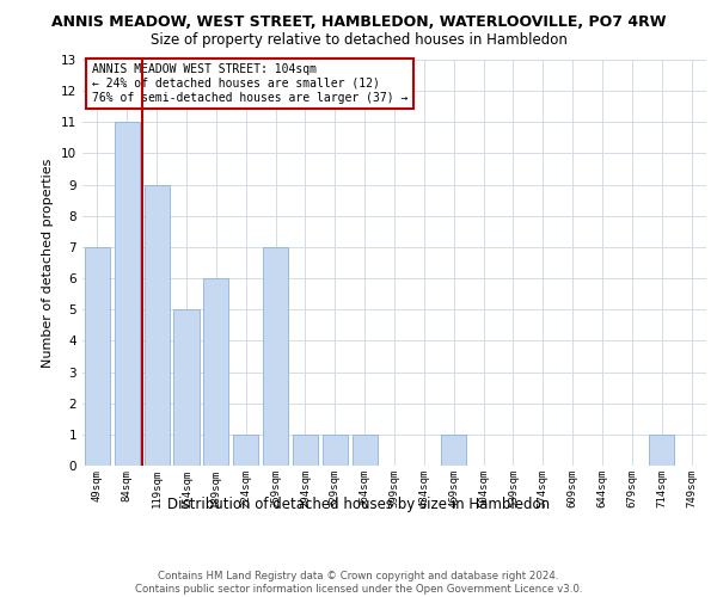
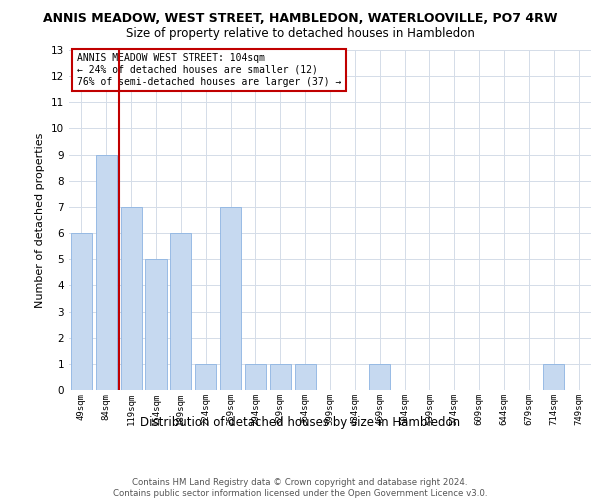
49sqm: 7 -> 6
84sqm: 11 -> 9
119sqm: 9 -> 7
